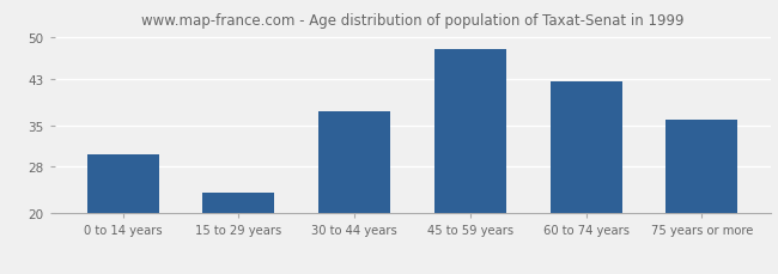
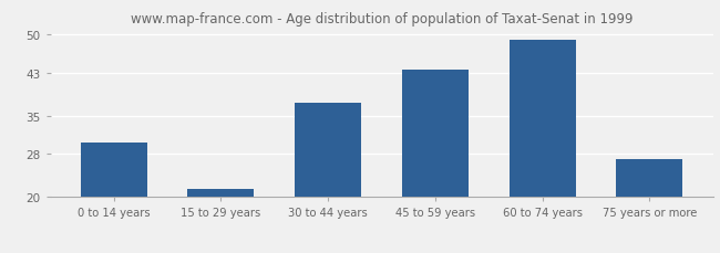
15 to 29 years: 23.5 -> 21.5
45 to 59 years: 48.0 -> 43.5
60 to 74 years: 42.5 -> 49.0
75 years or more: 36.0 -> 27.0
